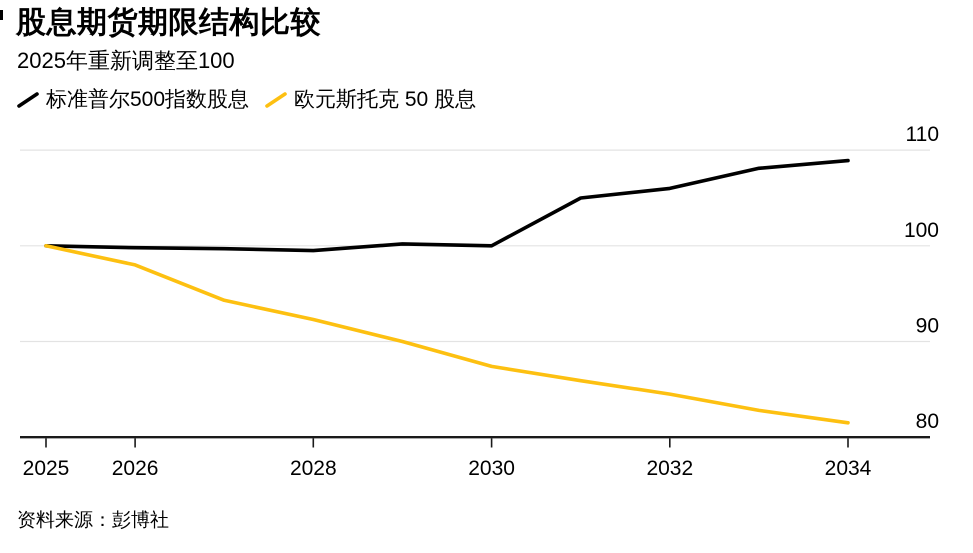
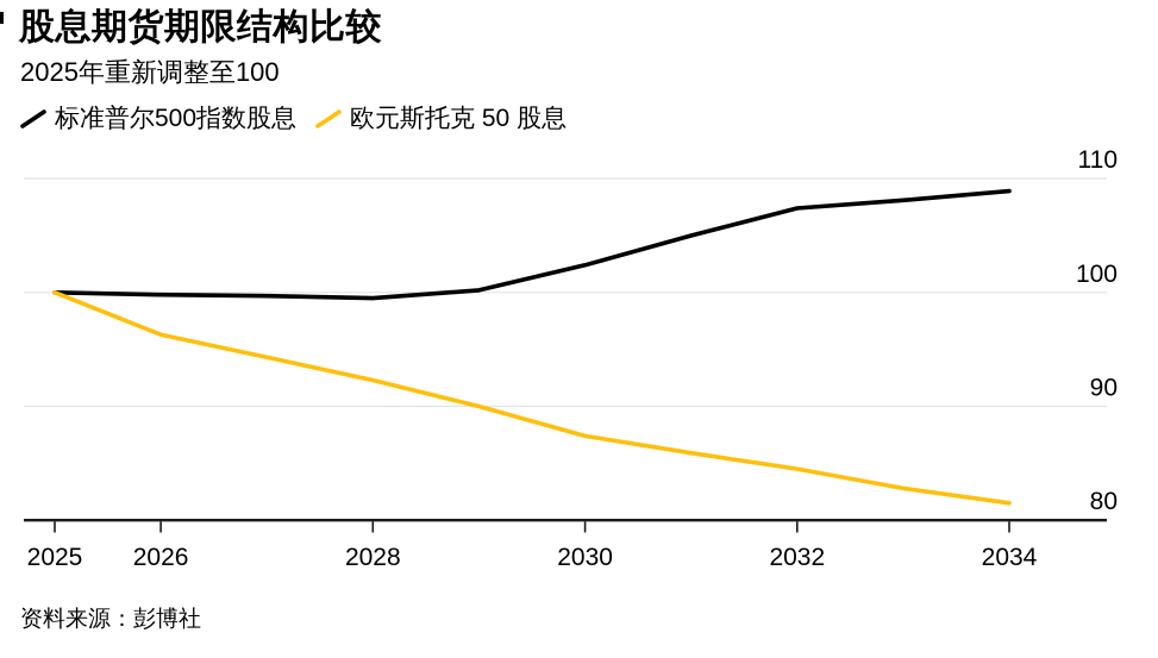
欧元斯托克 50 股息/2026: 98 -> 96
标准普尔500指数股息/2030: 100 -> 102
标准普尔500指数股息/2032: 106 -> 107
